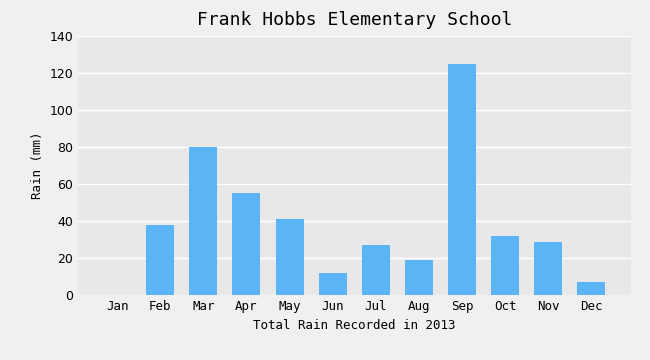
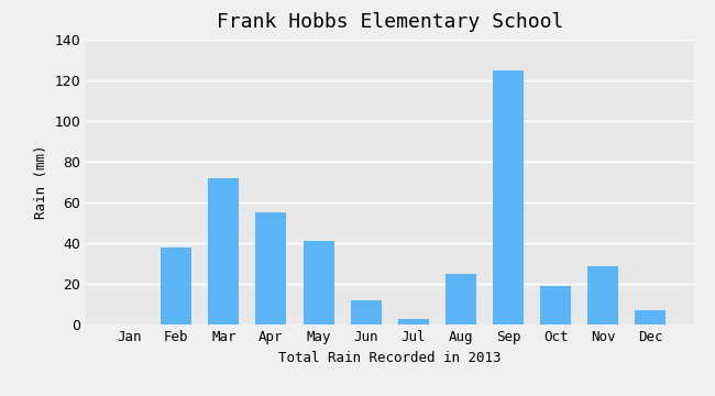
Mar: 80 -> 72
Jul: 27 -> 3
Aug: 19 -> 25
Oct: 32 -> 19
